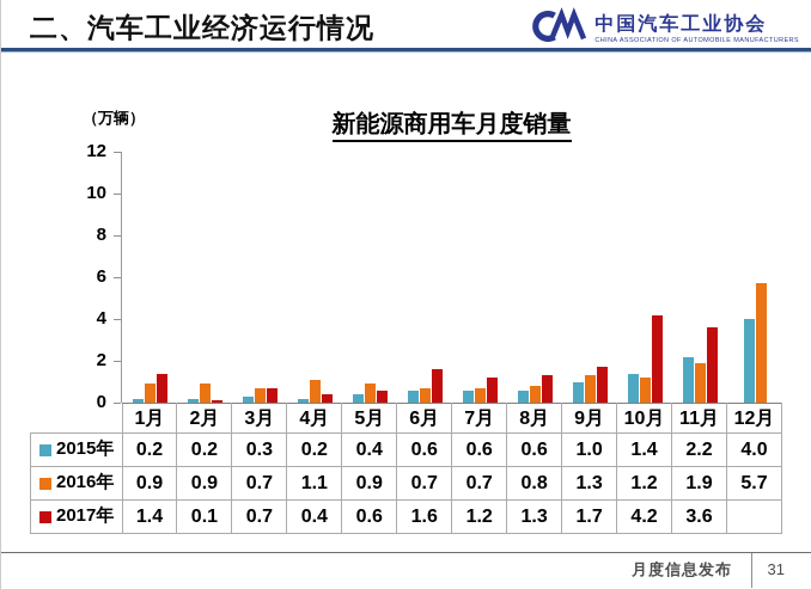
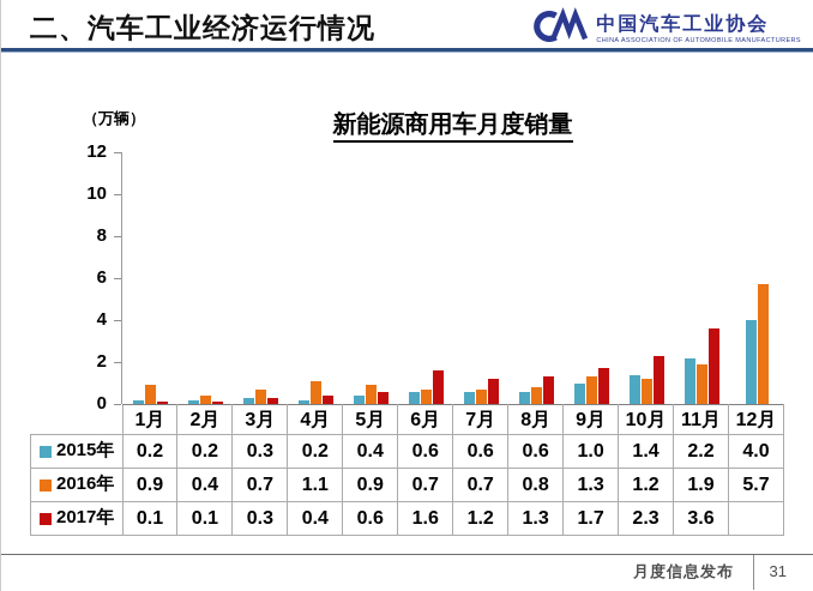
2017年/1月: 1.4 -> 0.1
2016年/2月: 0.9 -> 0.4
2017年/3月: 0.7 -> 0.3
2017年/10月: 4.2 -> 2.3
